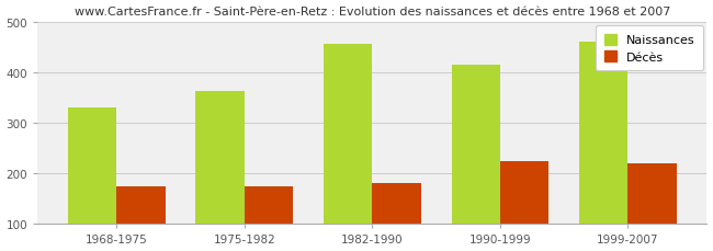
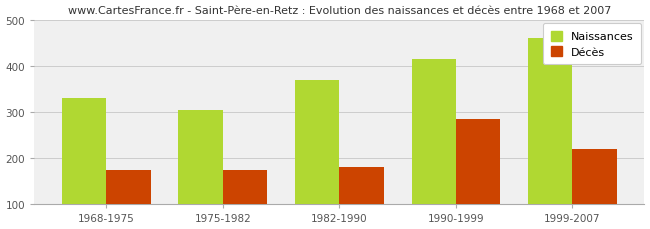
Naissances/1975-1982: 363 -> 305
Naissances/1982-1990: 456 -> 370
Décès/1990-1999: 224 -> 285
